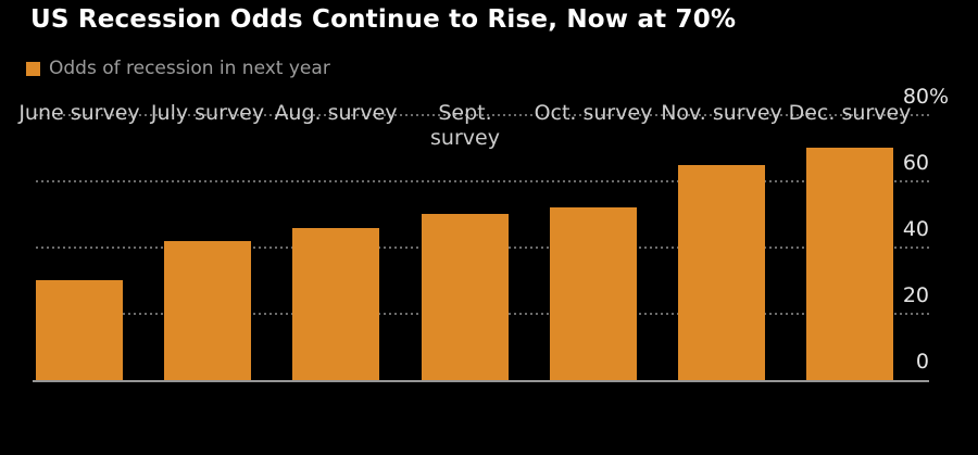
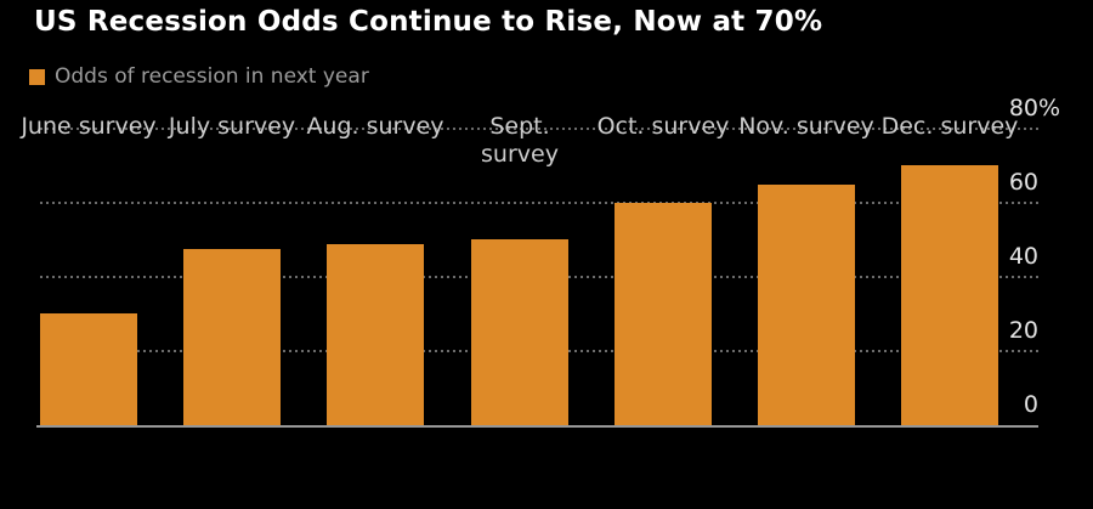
July survey: 42 -> 48
Aug. survey: 46 -> 49
Oct. survey: 52 -> 60
